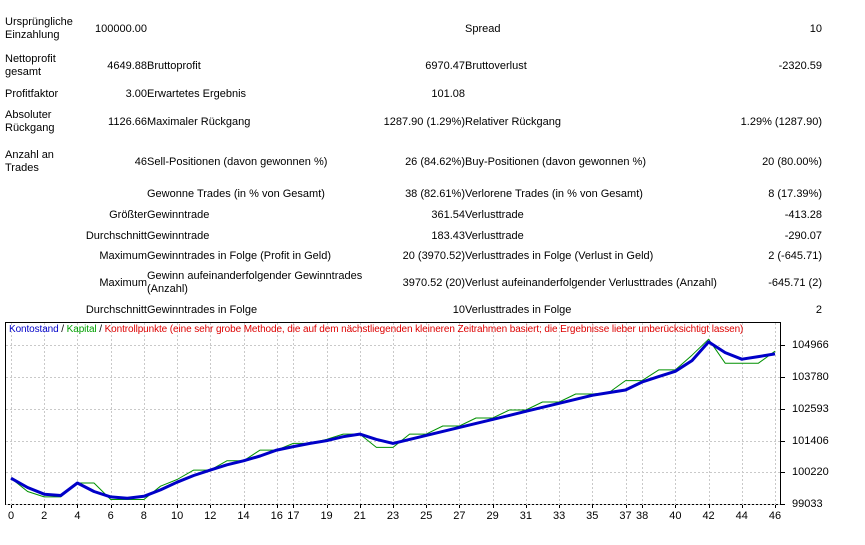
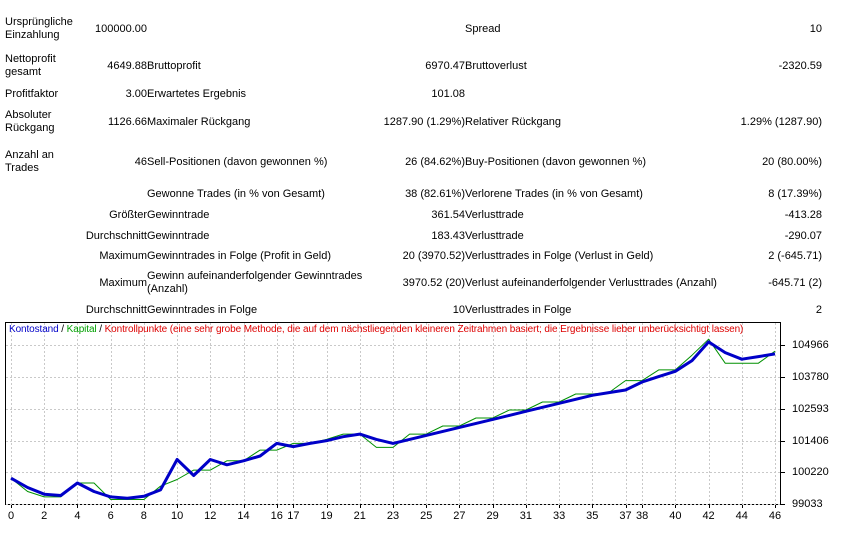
Kontostand/10: 99800 -> 100700
Kontostand/12: 100300 -> 100700
Kontostand/16: 101000 -> 101300
